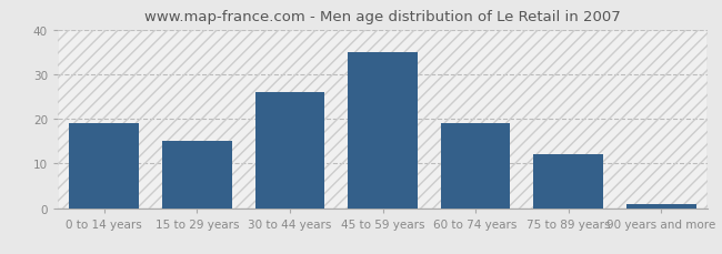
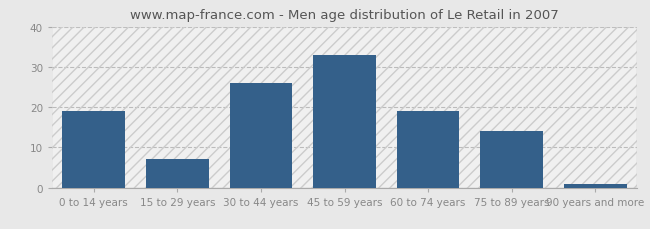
15 to 29 years: 15 -> 7
45 to 59 years: 35 -> 33
75 to 89 years: 12 -> 14
